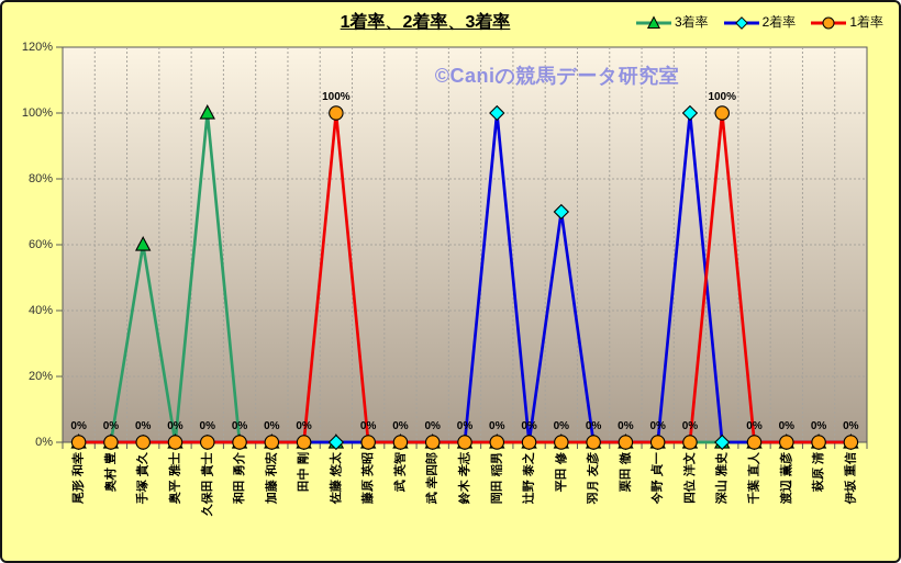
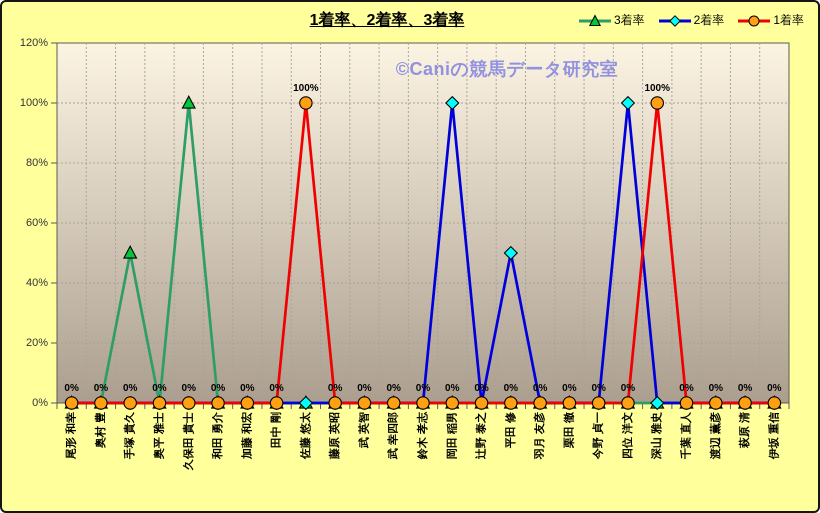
3着率/手塚 貴久: 60% -> 50%
2着率/平田 修: 70% -> 50%
